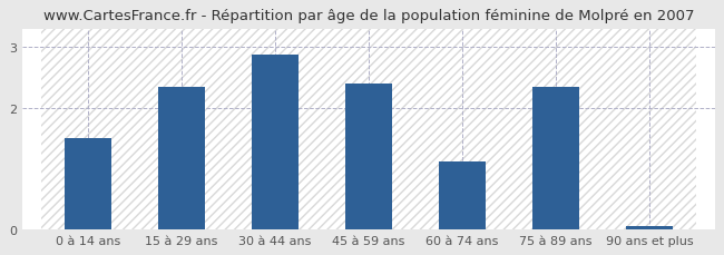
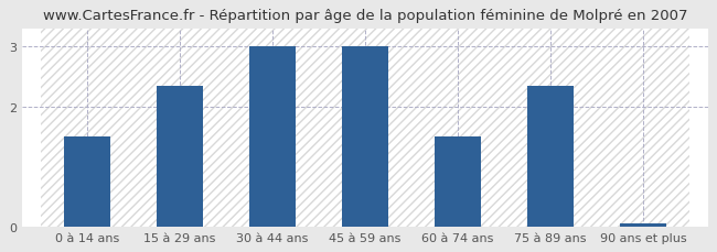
30 à 44 ans: 2.88 -> 3.00
45 à 59 ans: 2.40 -> 3.00
60 à 74 ans: 1.12 -> 1.50
